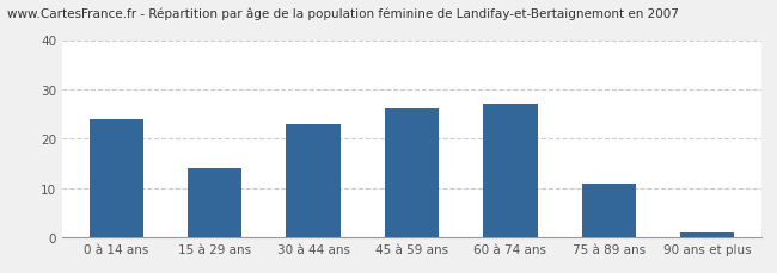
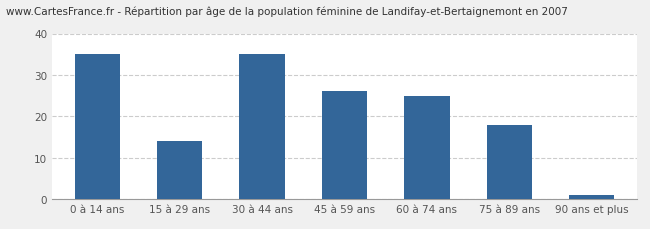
0 à 14 ans: 24 -> 35
30 à 44 ans: 23 -> 35
60 à 74 ans: 27 -> 25
75 à 89 ans: 11 -> 18
